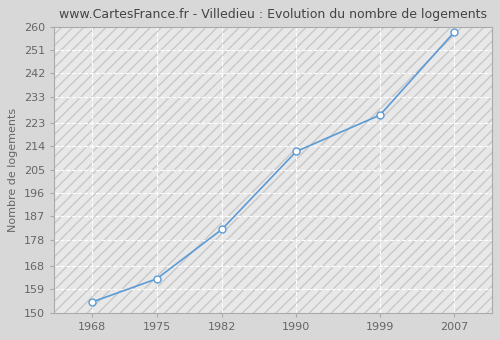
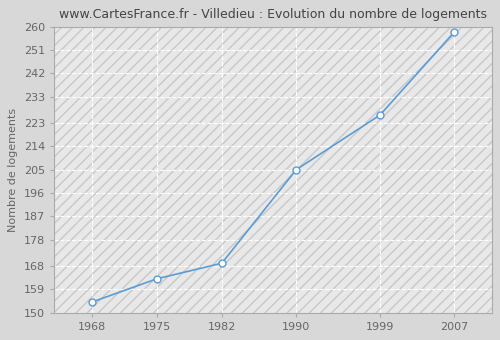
1982: 182 -> 169
1990: 212 -> 205
